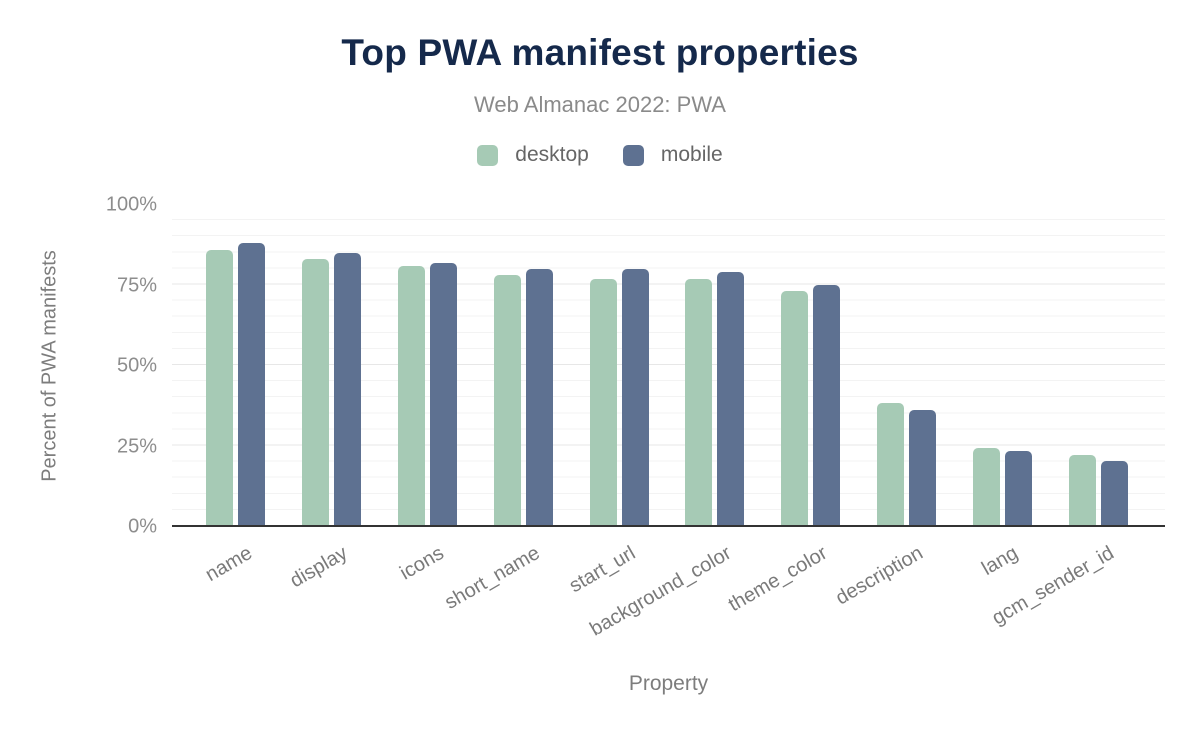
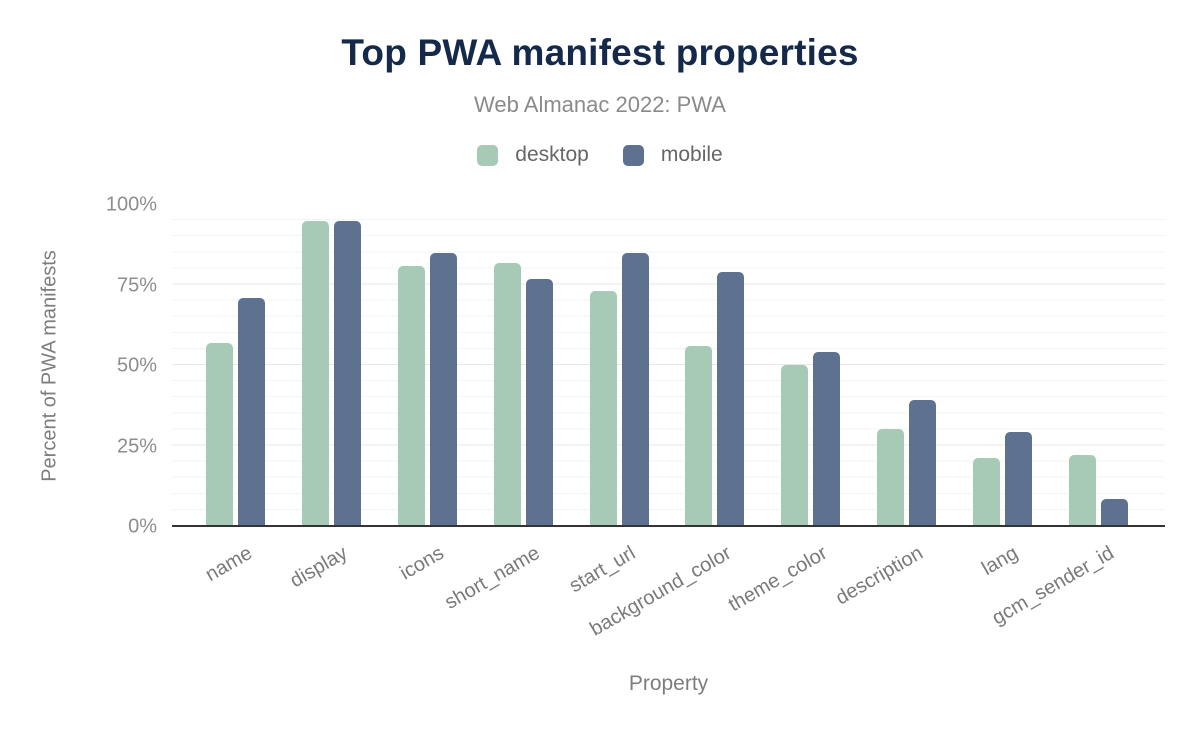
desktop/name: 86% -> 57%
mobile/name: 88% -> 71%
desktop/display: 83% -> 95%
mobile/display: 85% -> 95%
mobile/icons: 82% -> 85%
desktop/short_name: 78% -> 82%
mobile/short_name: 80% -> 77%
desktop/start_url: 77% -> 73%
mobile/start_url: 80% -> 85%
desktop/background_color: 77% -> 56%
desktop/theme_color: 73% -> 50%
mobile/theme_color: 75% -> 54%
desktop/description: 38% -> 30%
mobile/description: 36% -> 39%
desktop/lang: 24% -> 21%
mobile/lang: 23% -> 29%
mobile/gcm_sender_id: 20% -> 8%
